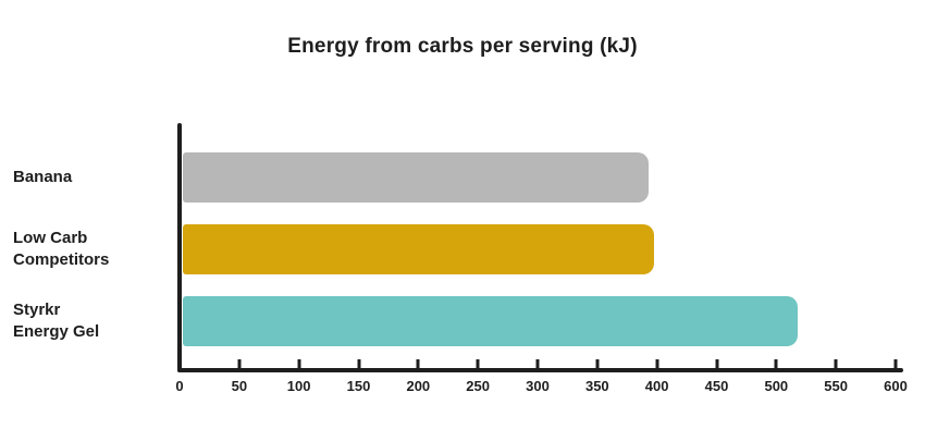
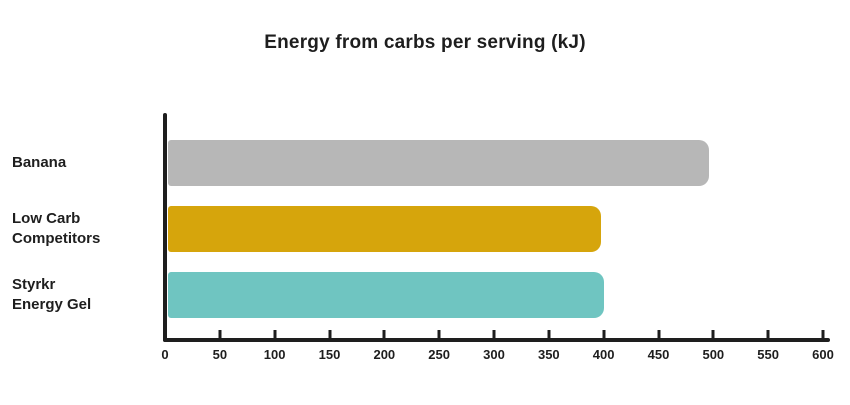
Banana: 390 -> 493
Styrkr Energy Gel: 515 -> 398
